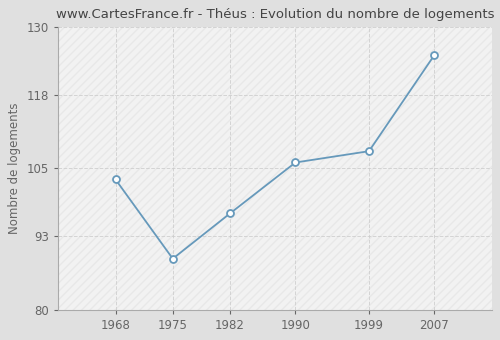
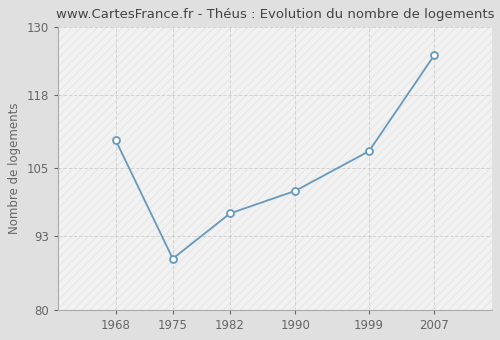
1968: 103 -> 110
1990: 106 -> 101
